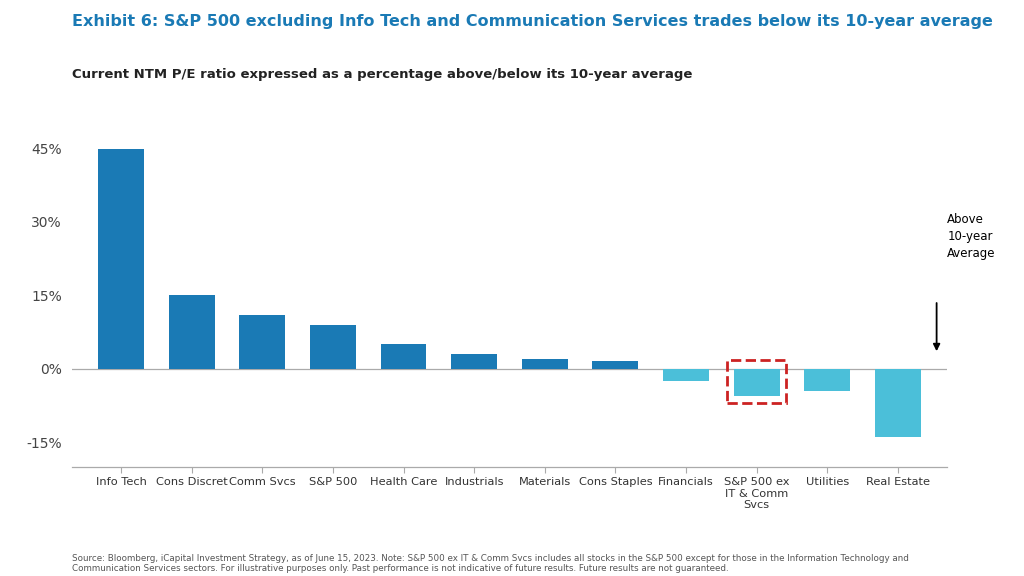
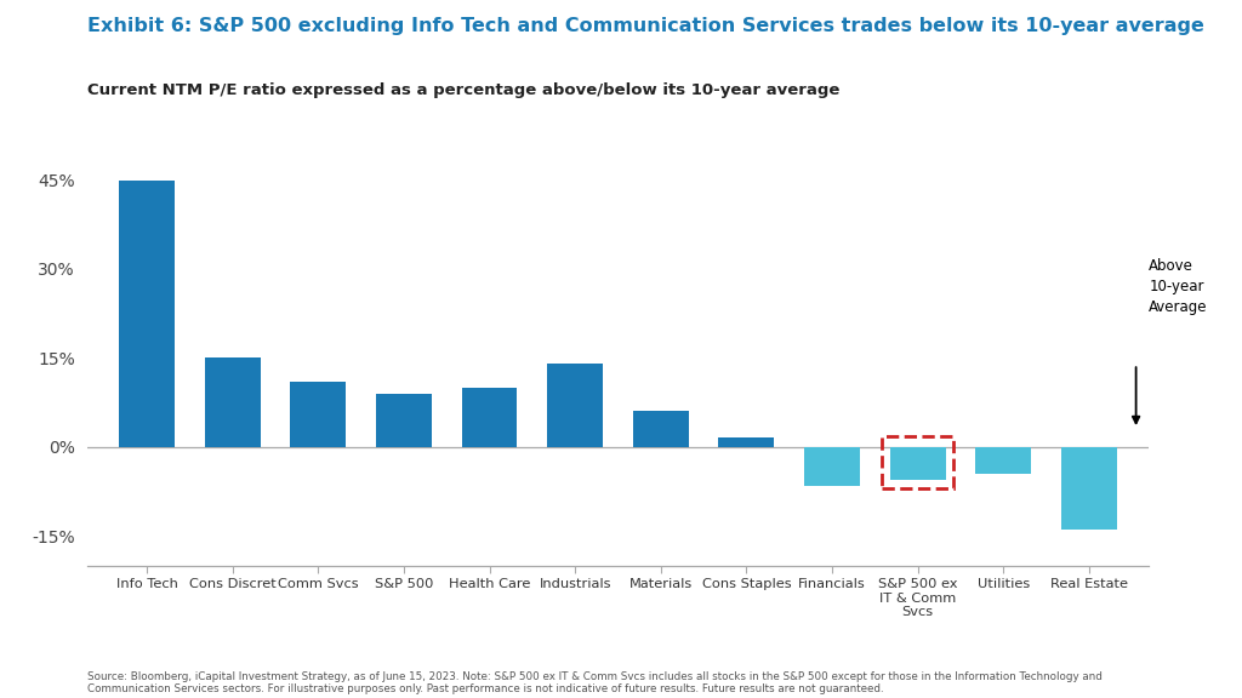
Health Care: 5.0% -> 10.0%
Industrials: 3.0% -> 14.0%
Materials: 2.0% -> 6.0%
Financials: -2.5% -> -6.5%
